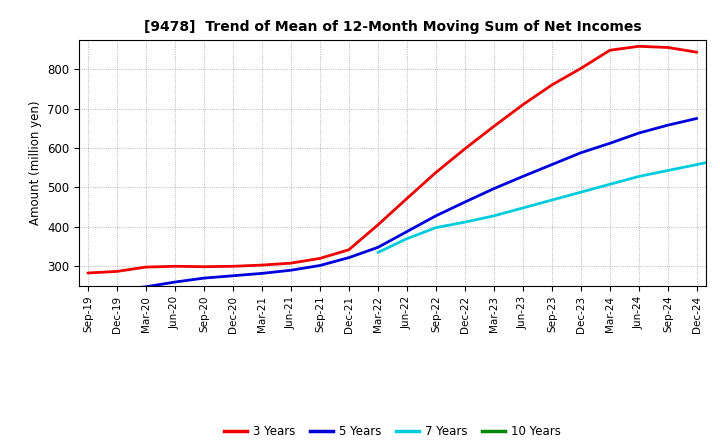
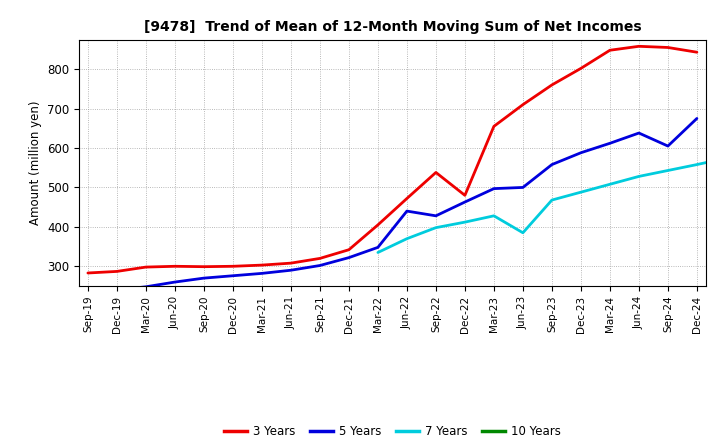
5 Years/Jun-22: 388 -> 440
3 Years/Dec-22: 598 -> 480
5 Years/Jun-23: 528 -> 500
7 Years/Jun-23: 448 -> 385
5 Years/Sep-24: 658 -> 605
